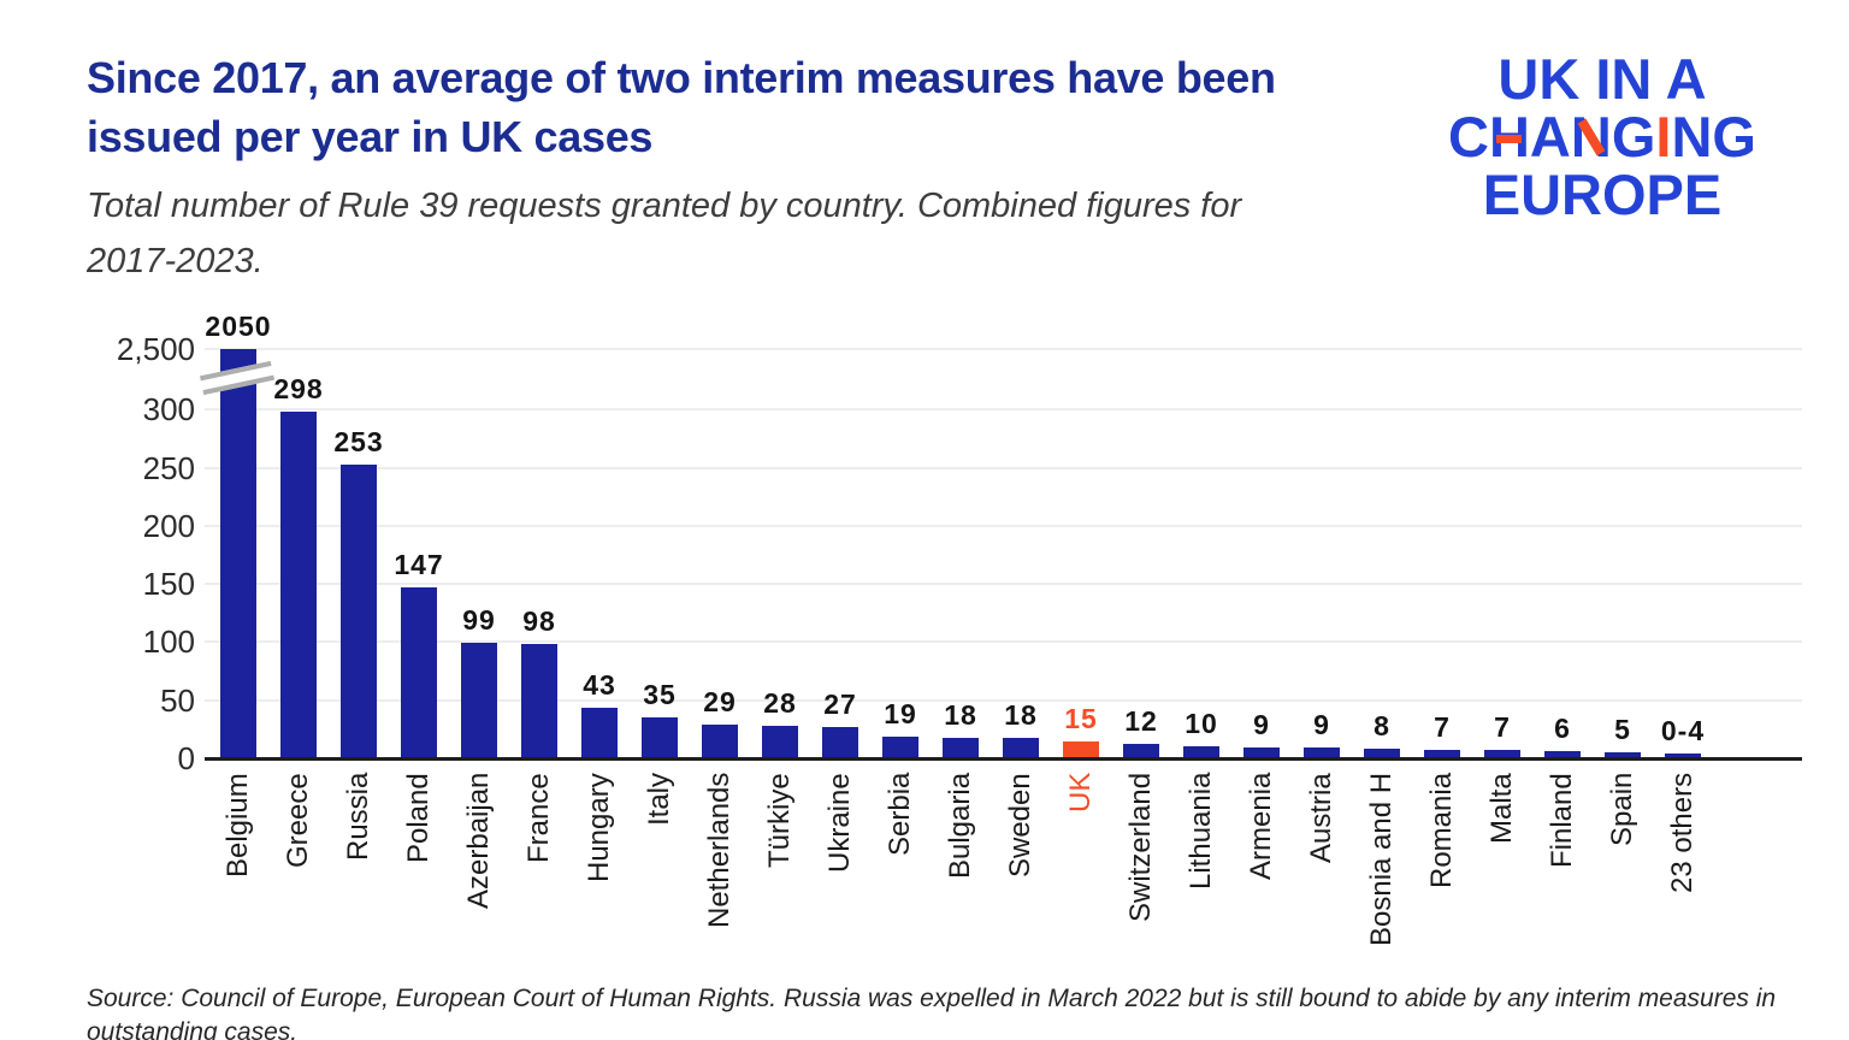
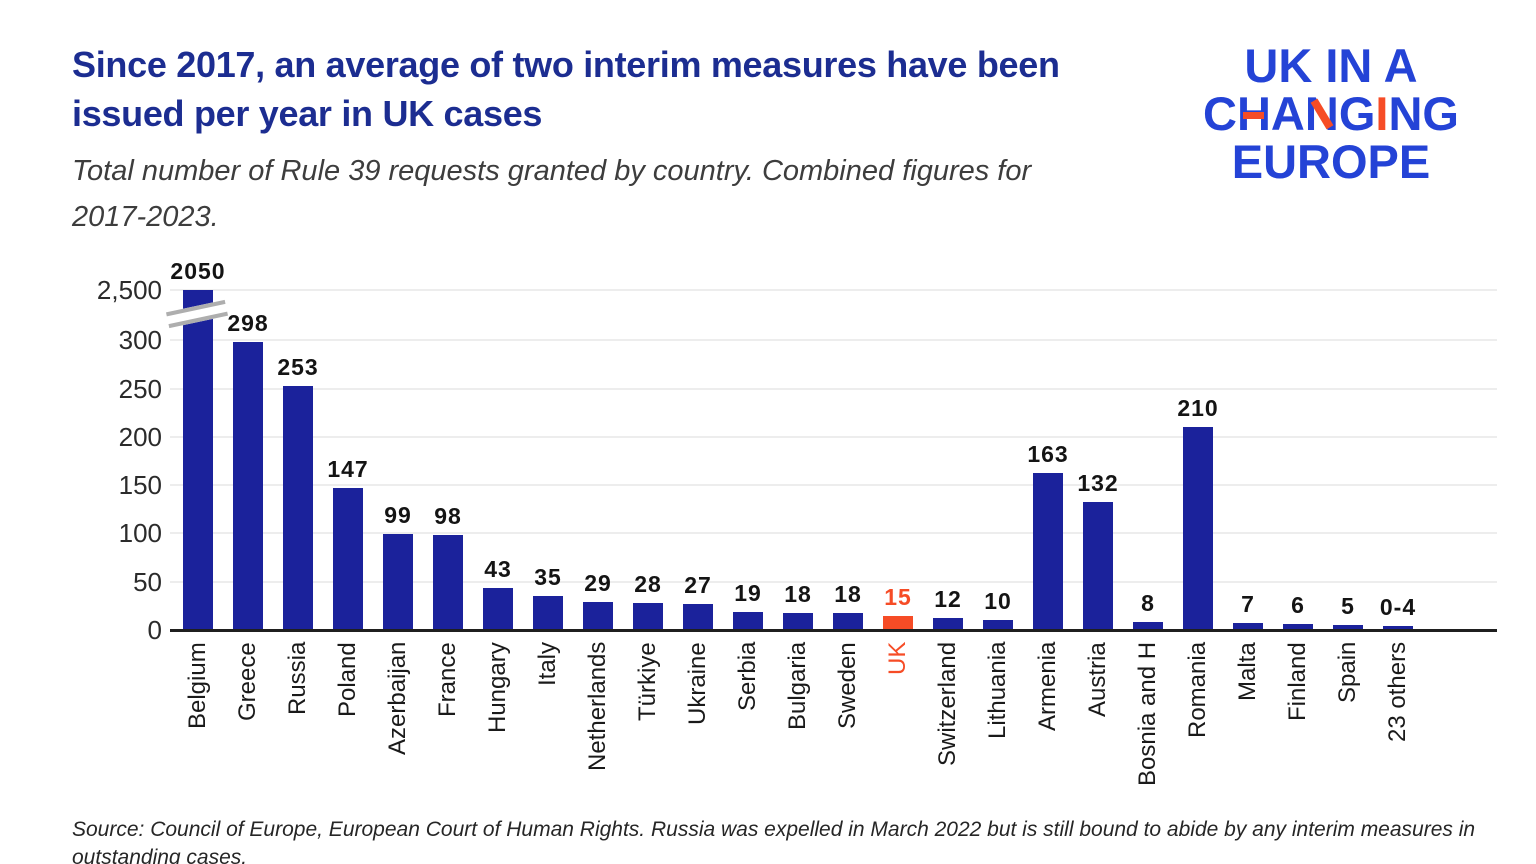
Armenia: 9 -> 163
Austria: 9 -> 132
Romania: 7 -> 210
